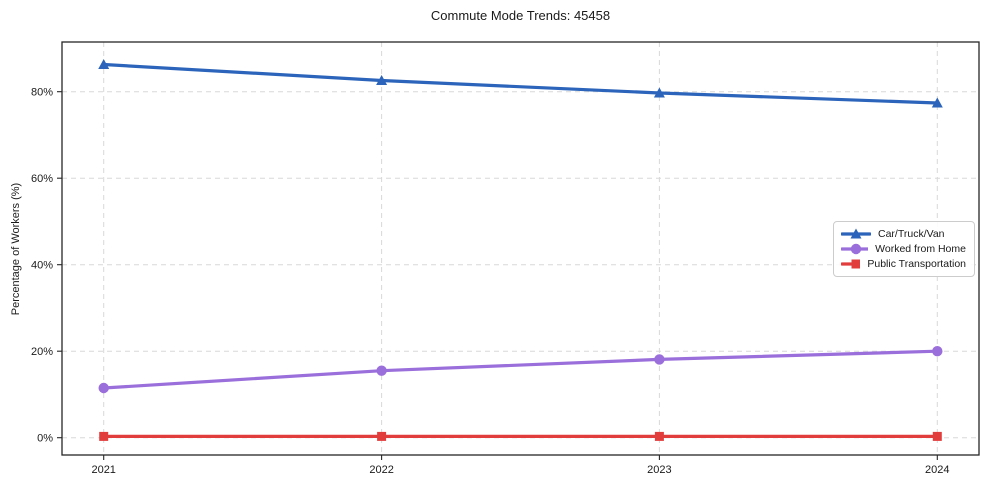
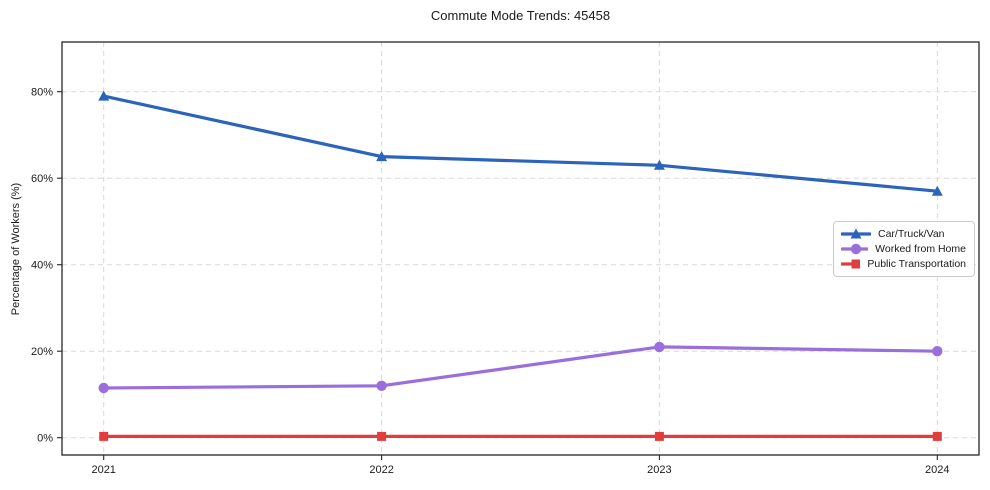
Car/Truck/Van/2021: 86% -> 79%
Car/Truck/Van/2022: 83% -> 65%
Worked from Home/2022: 16% -> 12%
Car/Truck/Van/2023: 80% -> 63%
Worked from Home/2023: 18% -> 21%
Car/Truck/Van/2024: 77% -> 57%
